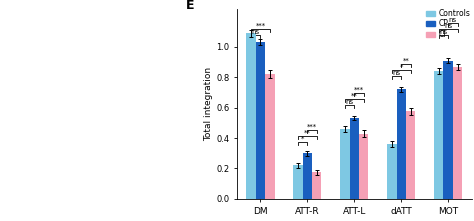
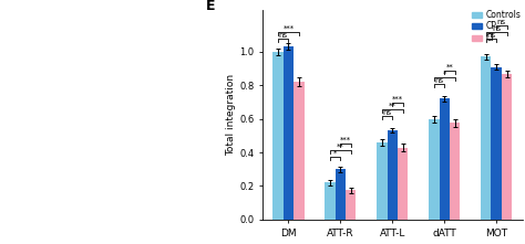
Controls/DM: 1.09 -> 1.00
Controls/dATT: 0.36 -> 0.60
Controls/MOT: 0.84 -> 0.97
